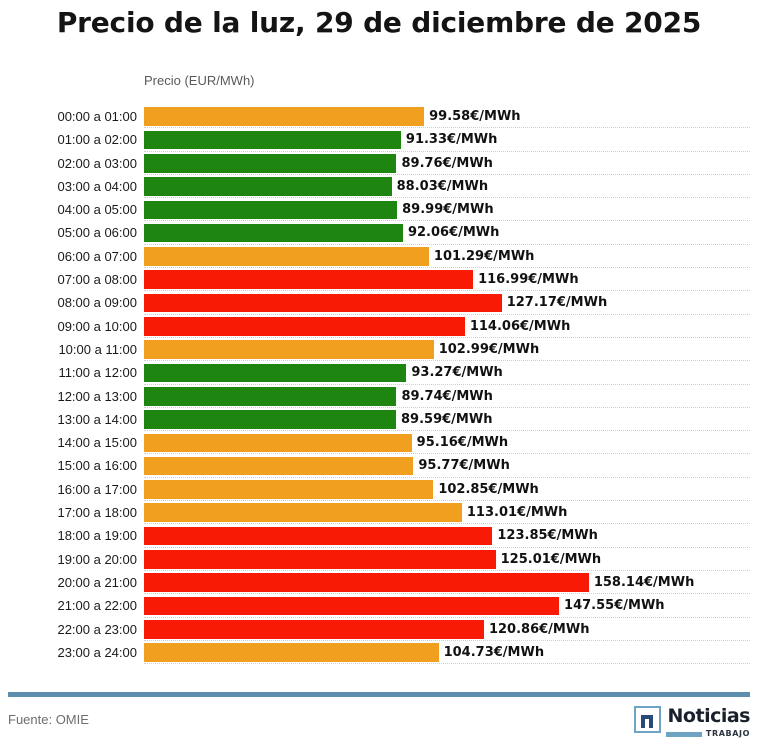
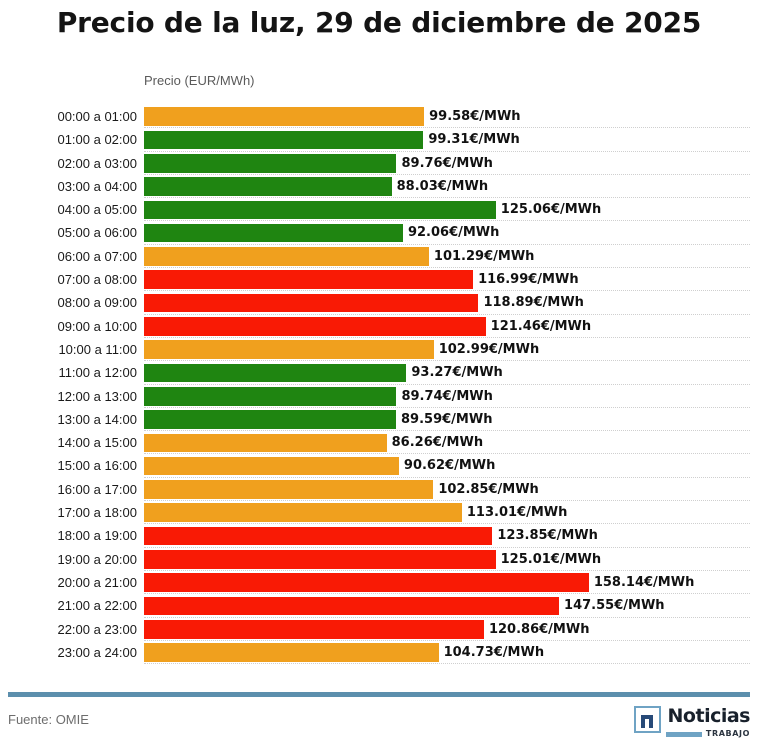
01:00 a 02:00: 91.33 -> 99.31
04:00 a 05:00: 89.99 -> 125.06
08:00 a 09:00: 127.17 -> 118.89
09:00 a 10:00: 114.06 -> 121.46
14:00 a 15:00: 95.16 -> 86.26
15:00 a 16:00: 95.77 -> 90.62
